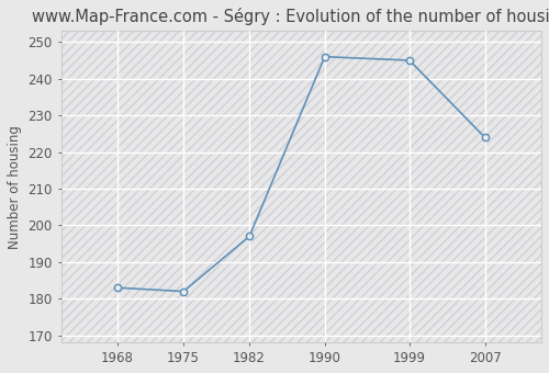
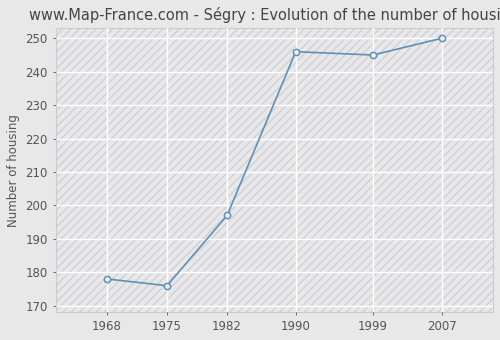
1968: 183 -> 178
1975: 182 -> 176
2007: 224 -> 250
